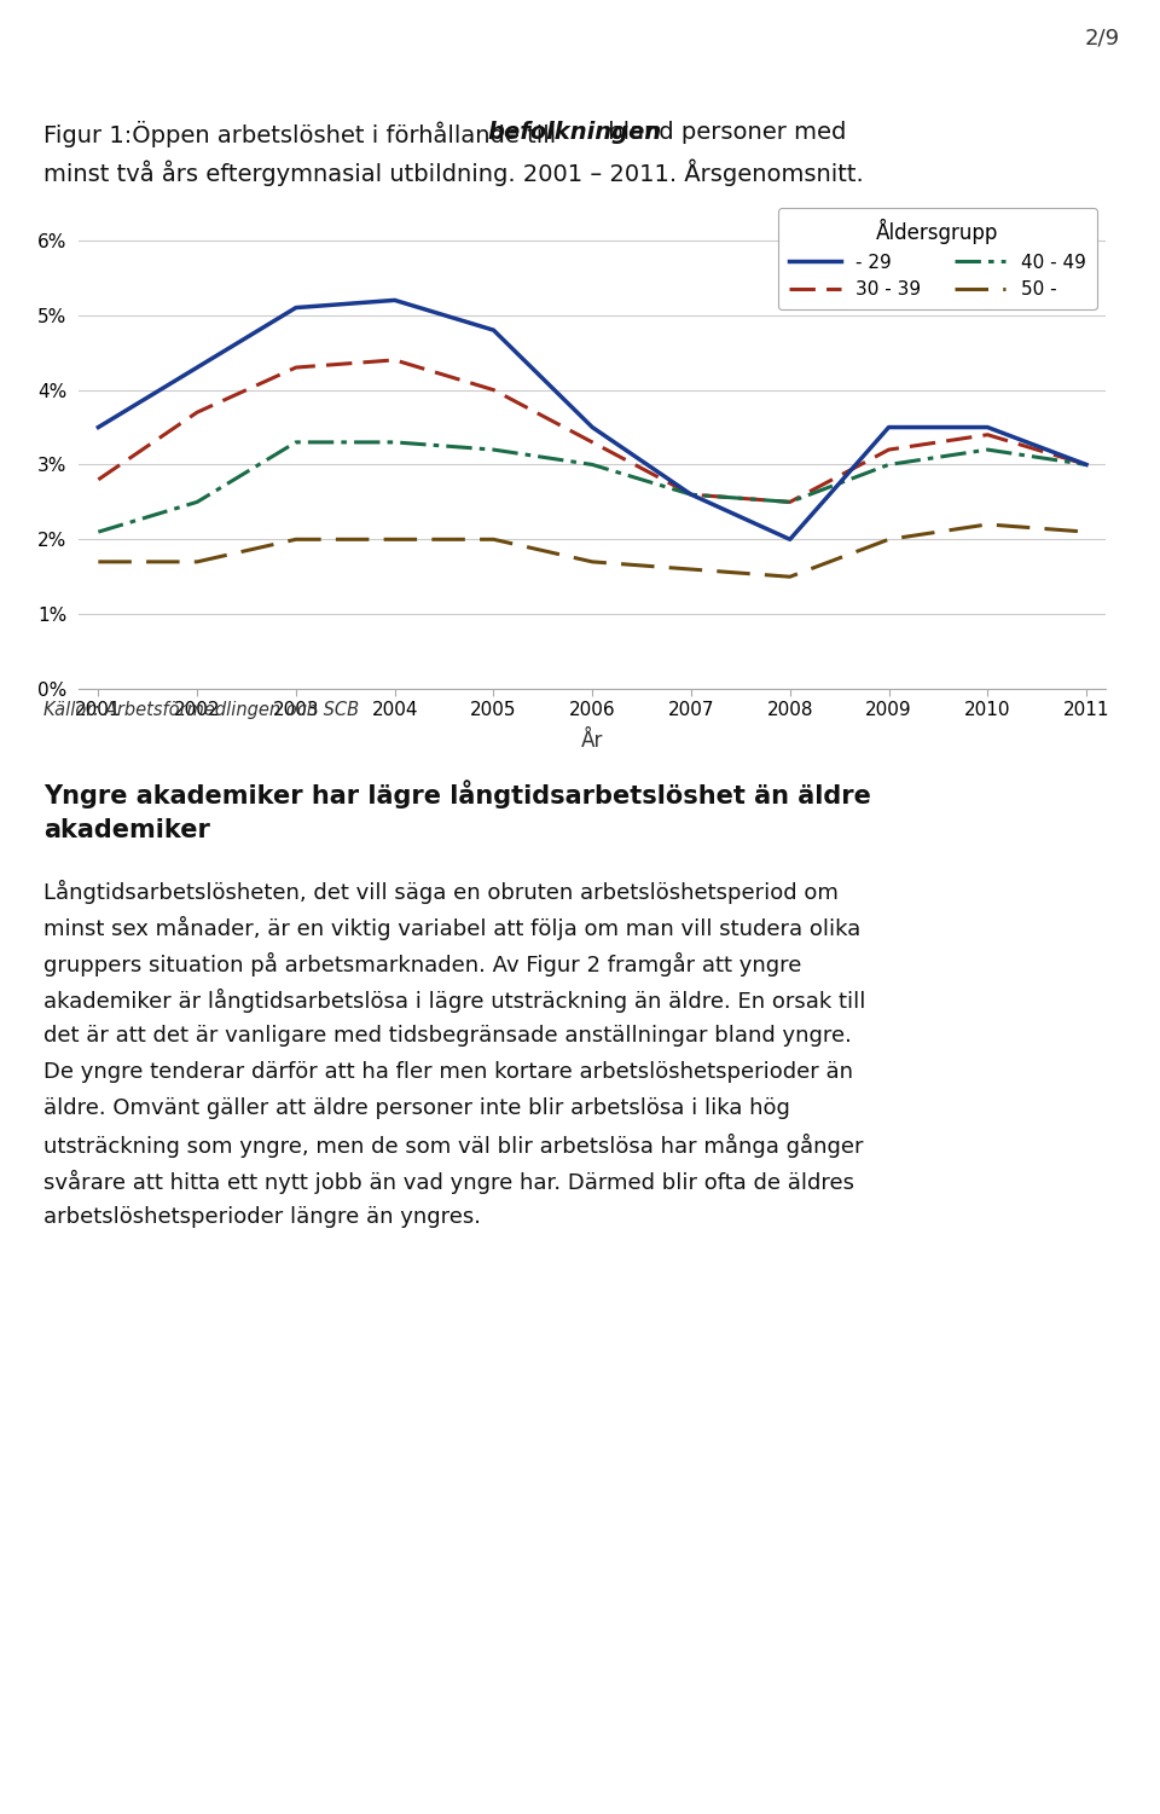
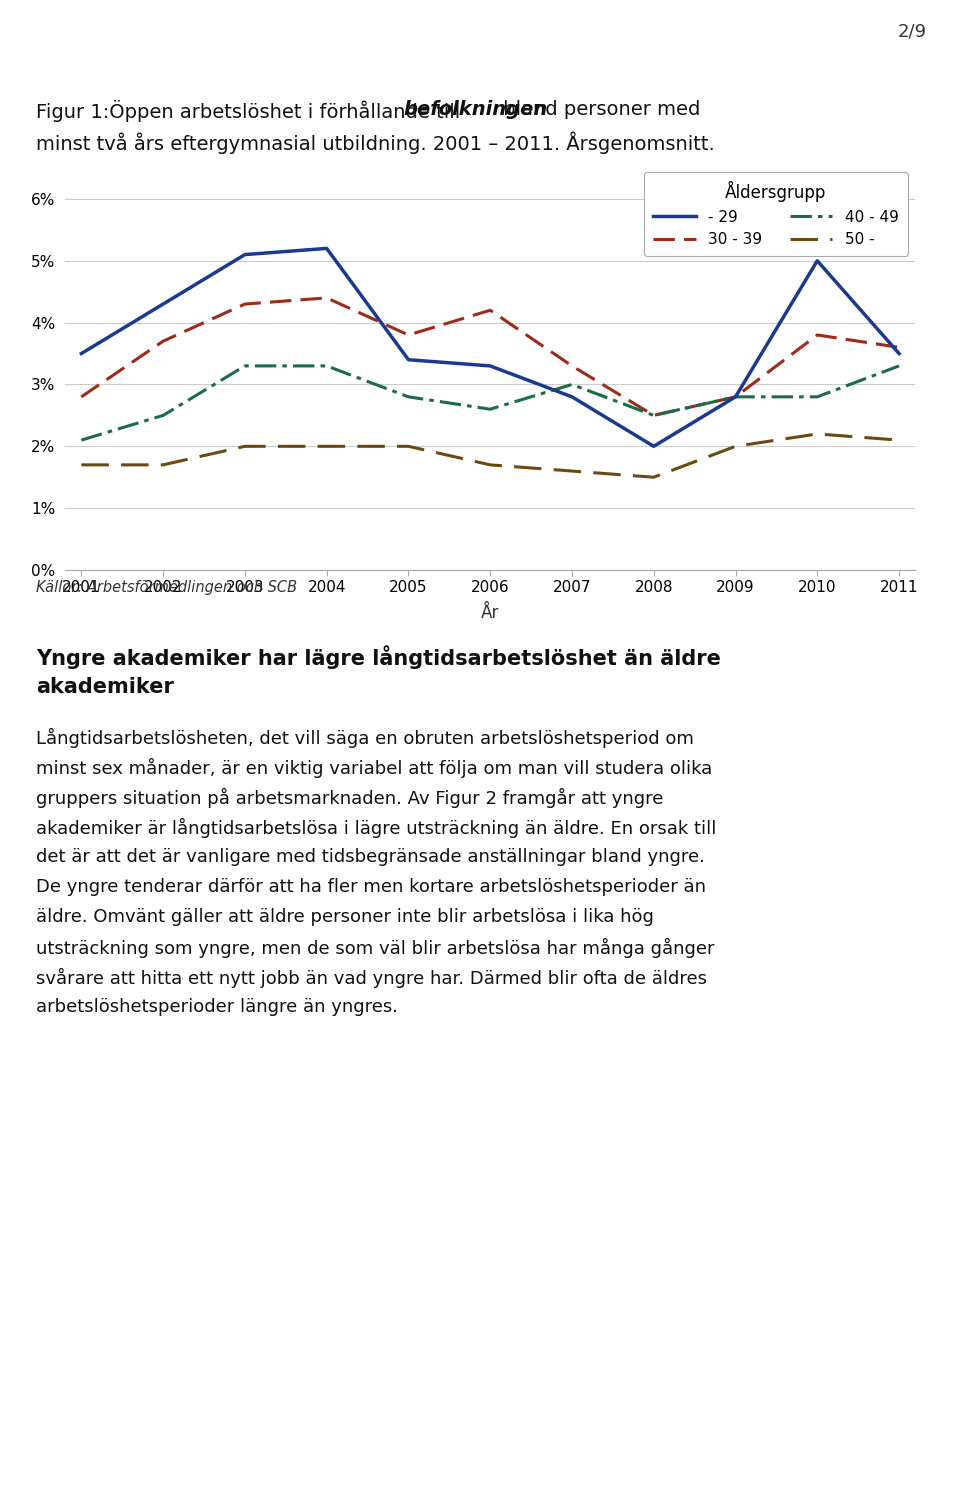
- 29/2005: 4.8% -> 3.4%
30 - 39/2005: 4.0% -> 3.8%
40 - 49/2005: 3.2% -> 2.8%
- 29/2006: 3.5% -> 3.3%
30 - 39/2006: 3.3% -> 4.2%
40 - 49/2006: 3.0% -> 2.6%
- 29/2007: 2.6% -> 2.8%
30 - 39/2007: 2.6% -> 3.3%
40 - 49/2007: 2.6% -> 3.0%
- 29/2009: 3.5% -> 2.8%
30 - 39/2009: 3.2% -> 2.8%
40 - 49/2009: 3.0% -> 2.8%
- 29/2010: 3.5% -> 5.0%
30 - 39/2010: 3.4% -> 3.8%
40 - 49/2010: 3.2% -> 2.8%
- 29/2011: 3.0% -> 3.5%
30 - 39/2011: 3.0% -> 3.6%
40 - 49/2011: 3.0% -> 3.3%
